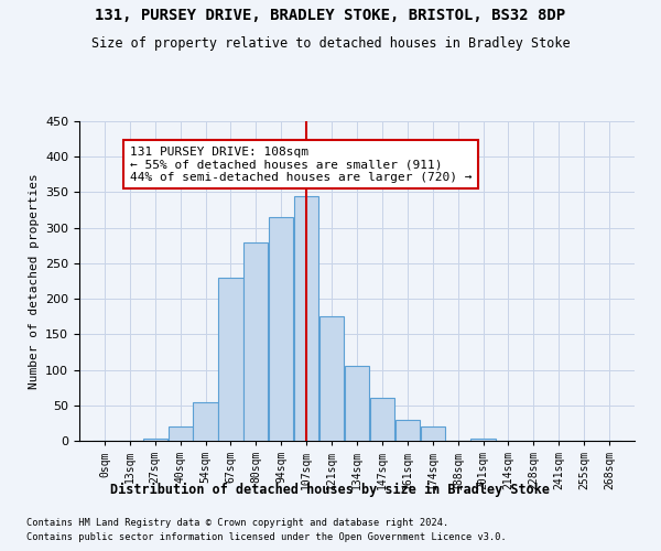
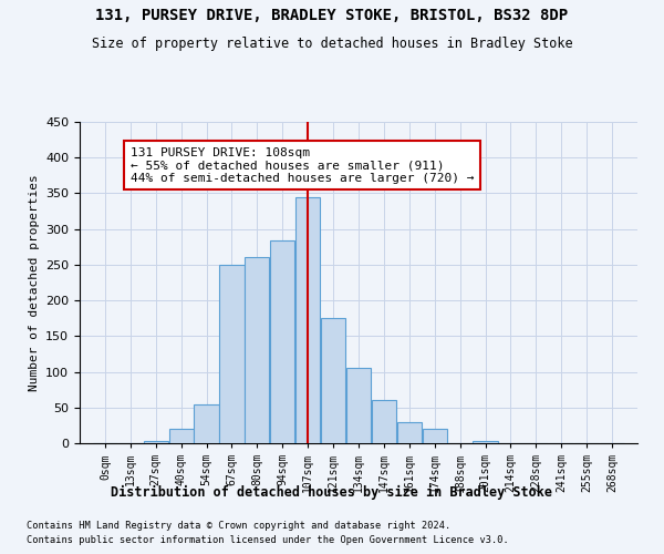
67sqm: 230 -> 250
80sqm: 280 -> 260
94sqm: 315 -> 284
